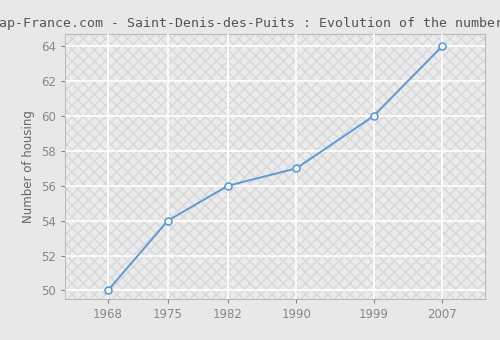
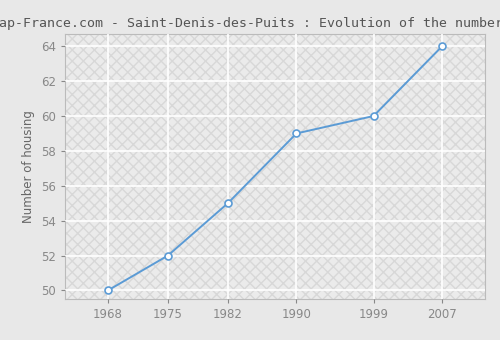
1975: 54 -> 52
1982: 56 -> 55
1990: 57 -> 59
